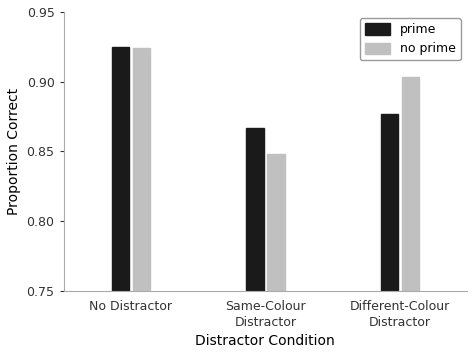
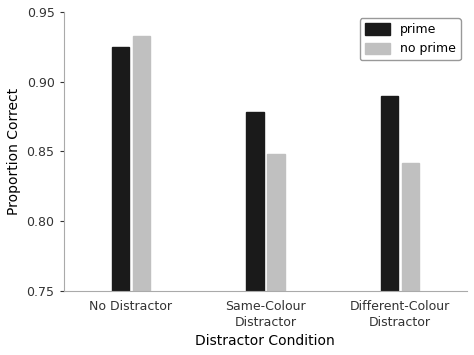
no prime/No Distractor: 0.924 -> 0.933
prime/Same-Colour Distractor: 0.867 -> 0.878
prime/Different-Colour Distractor: 0.877 -> 0.890
no prime/Different-Colour Distractor: 0.903 -> 0.842
